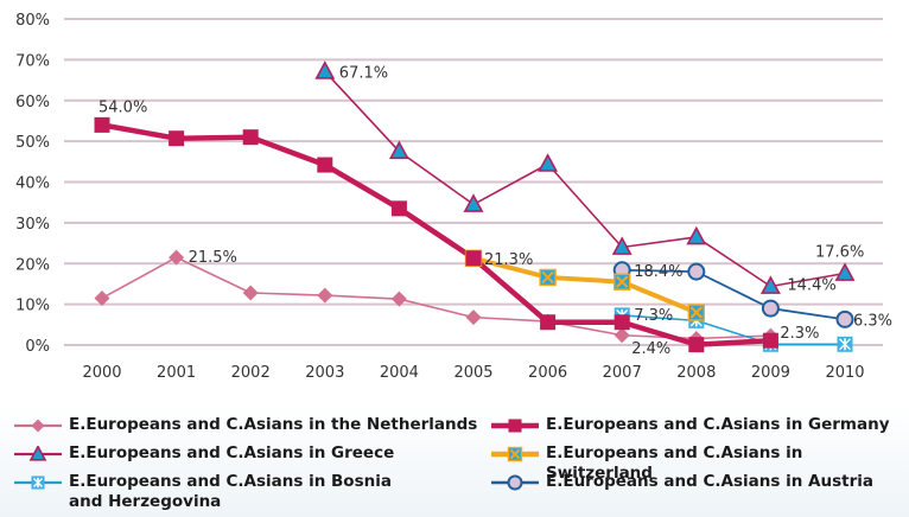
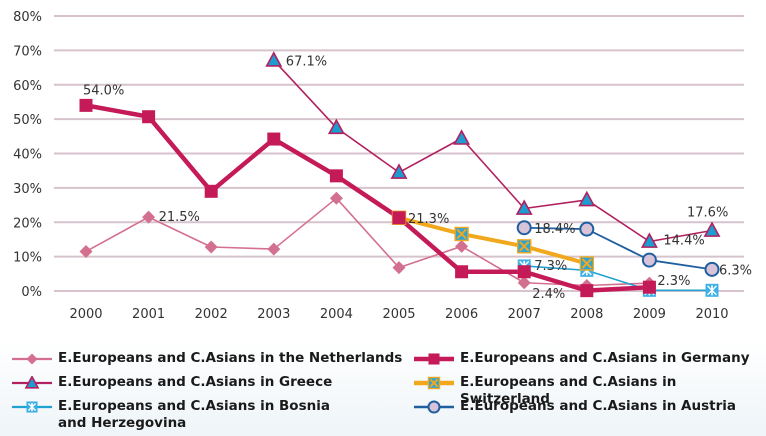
E.Europeans and C.Asians in Germany/2002: 51% -> 29%
E.Europeans and C.Asians in the Netherlands/2004: 11% -> 27%
E.Europeans and C.Asians in the Netherlands/2006: 6% -> 13%
E.Europeans and C.Asians in Switzerland/2007: 16% -> 13%
